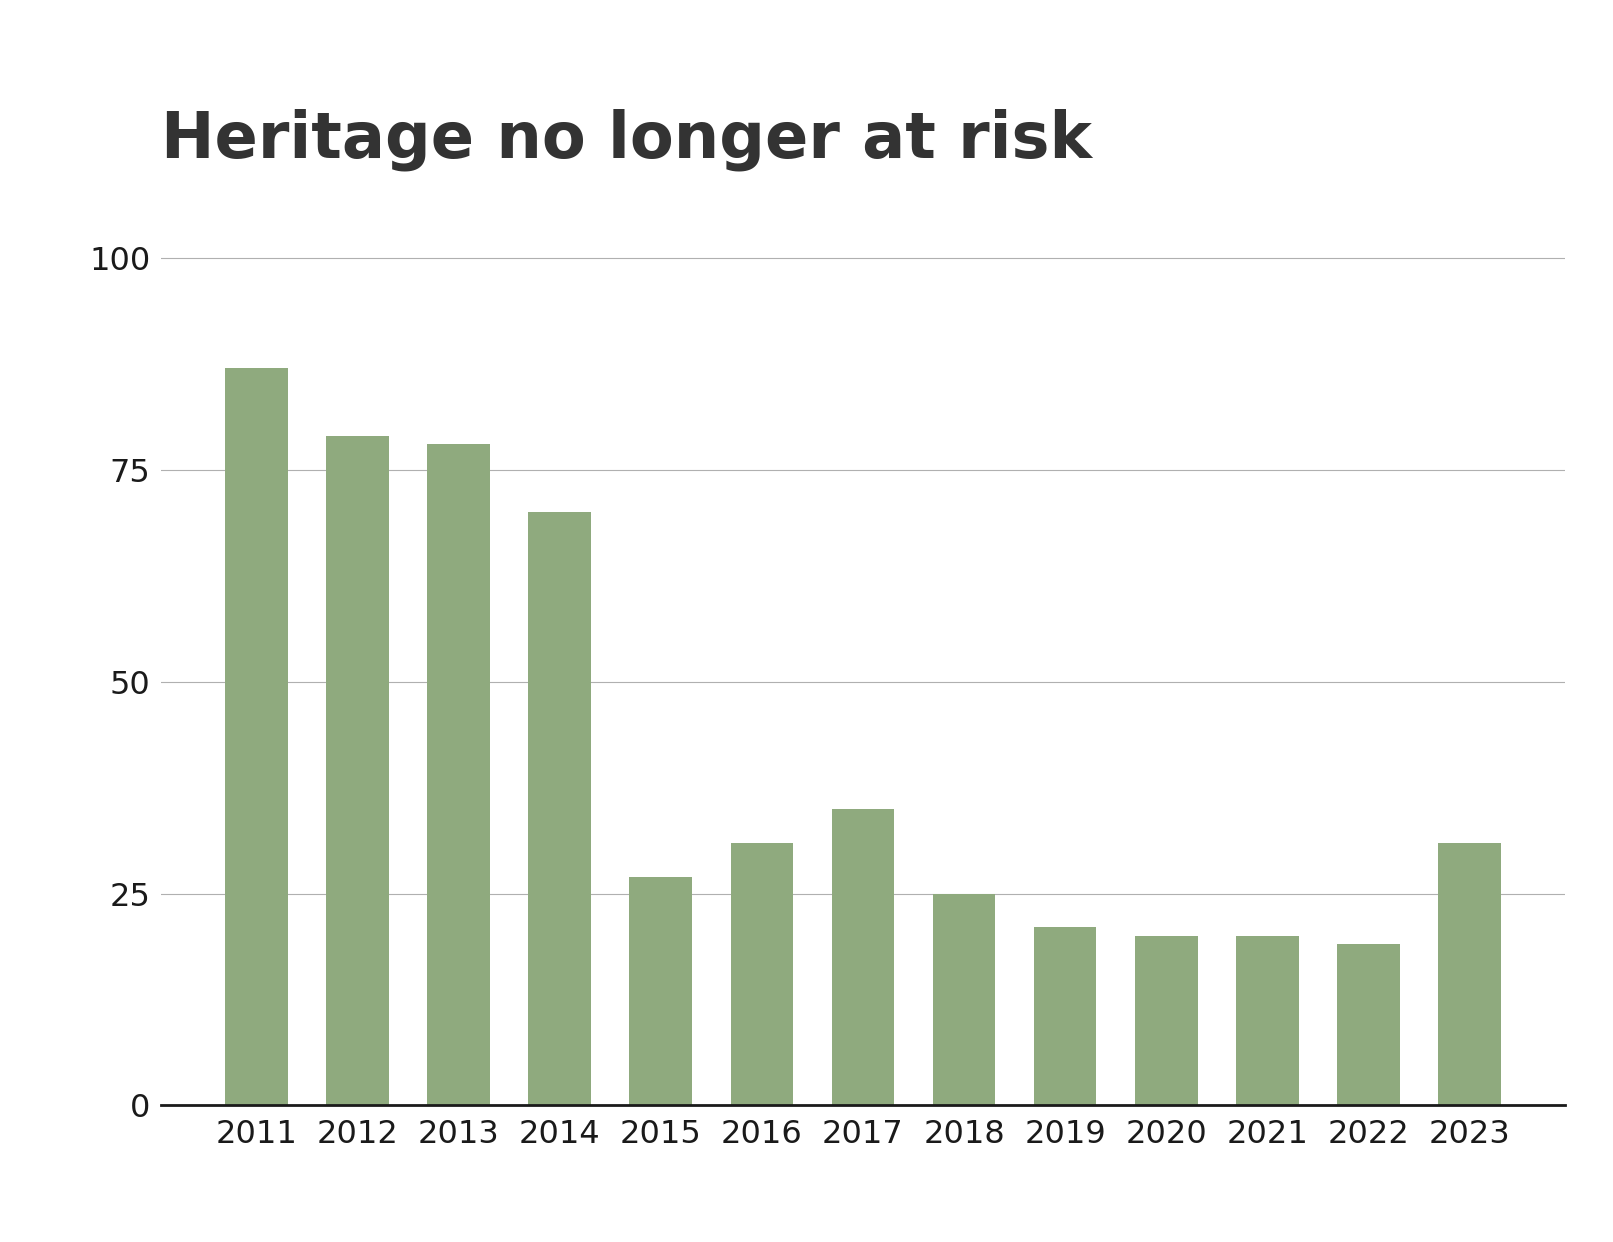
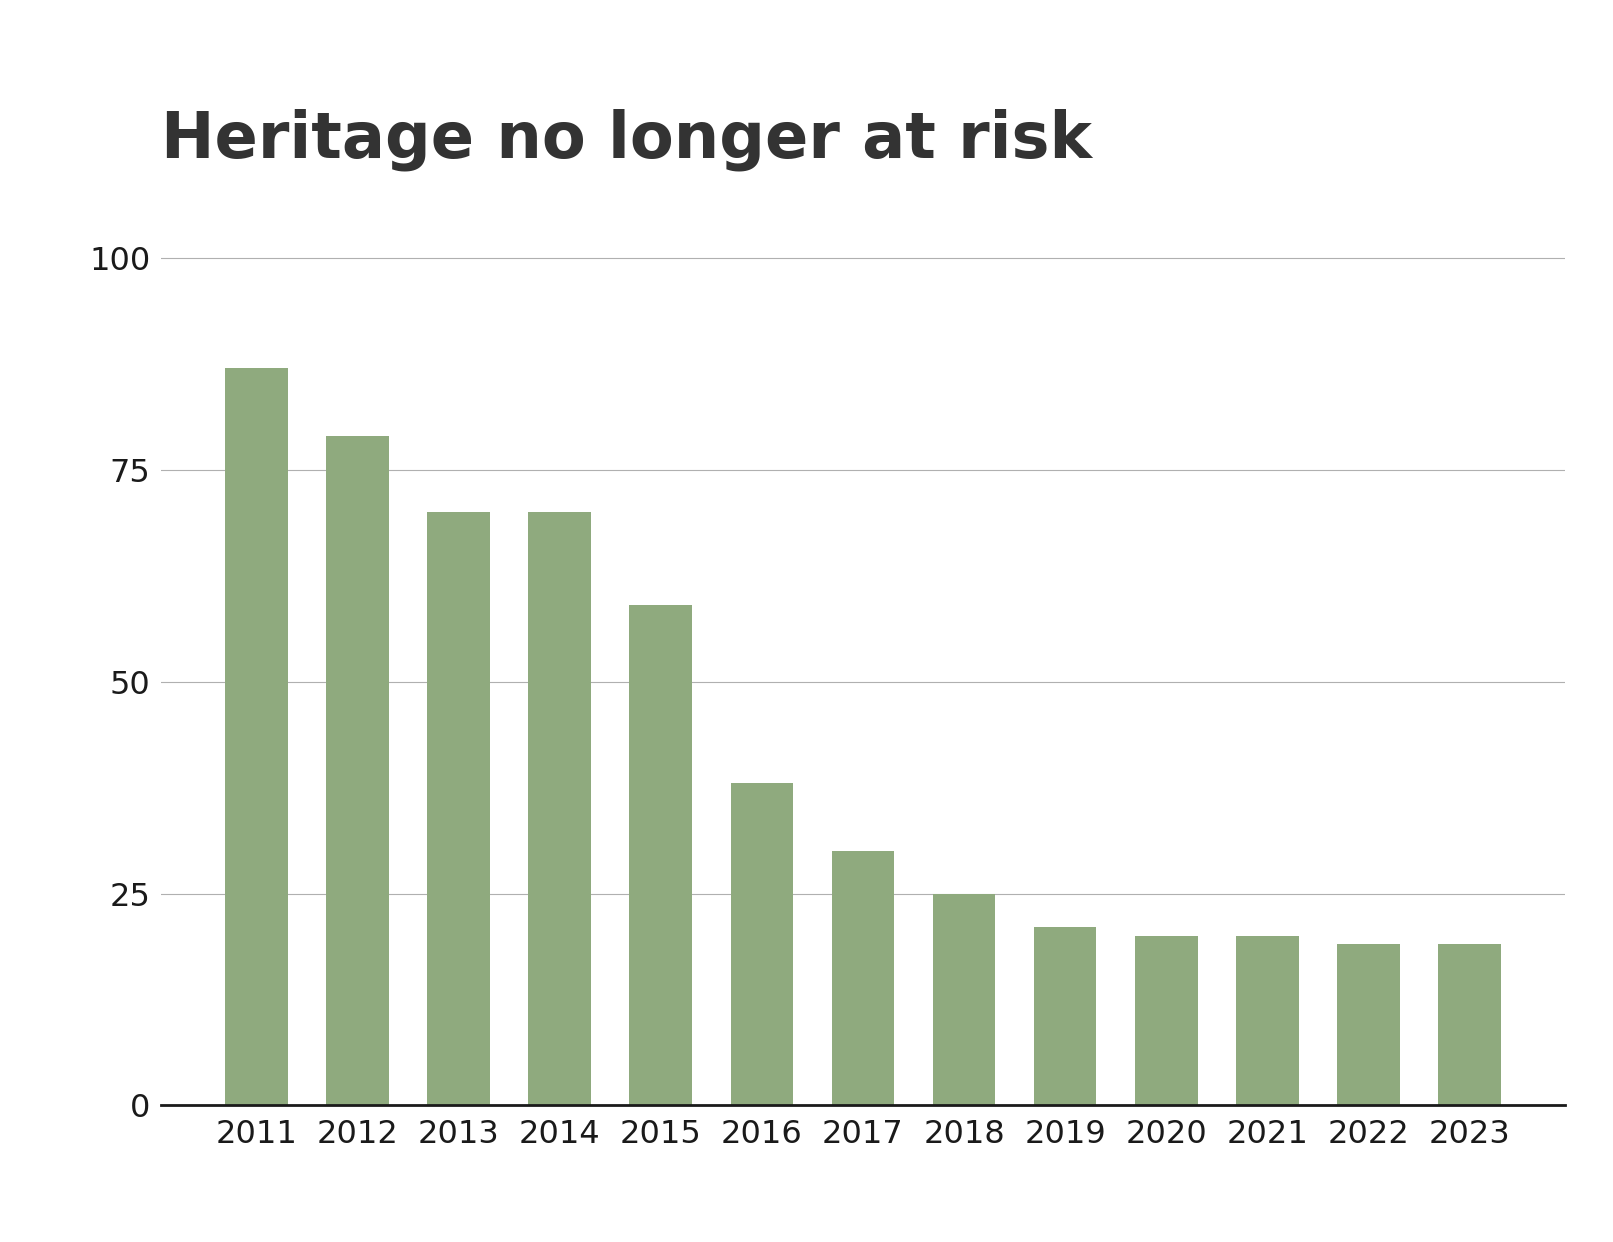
2013: 78 -> 70
2015: 27 -> 59
2016: 31 -> 38
2017: 35 -> 30
2023: 31 -> 19
